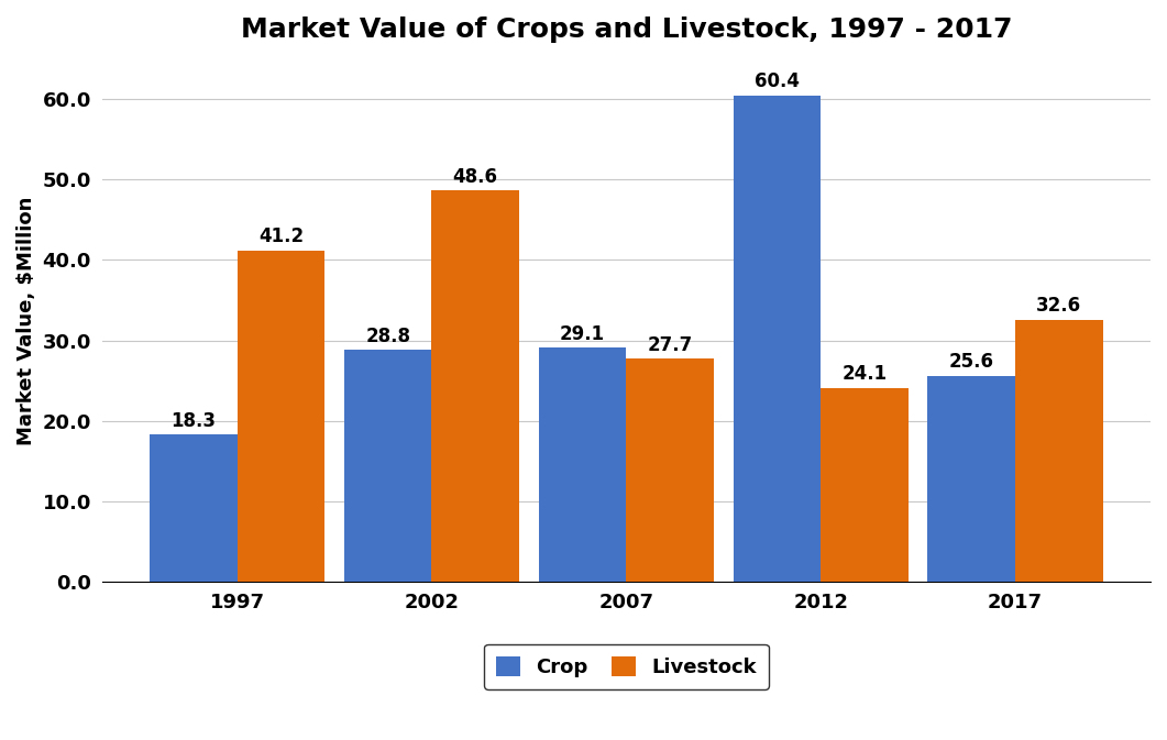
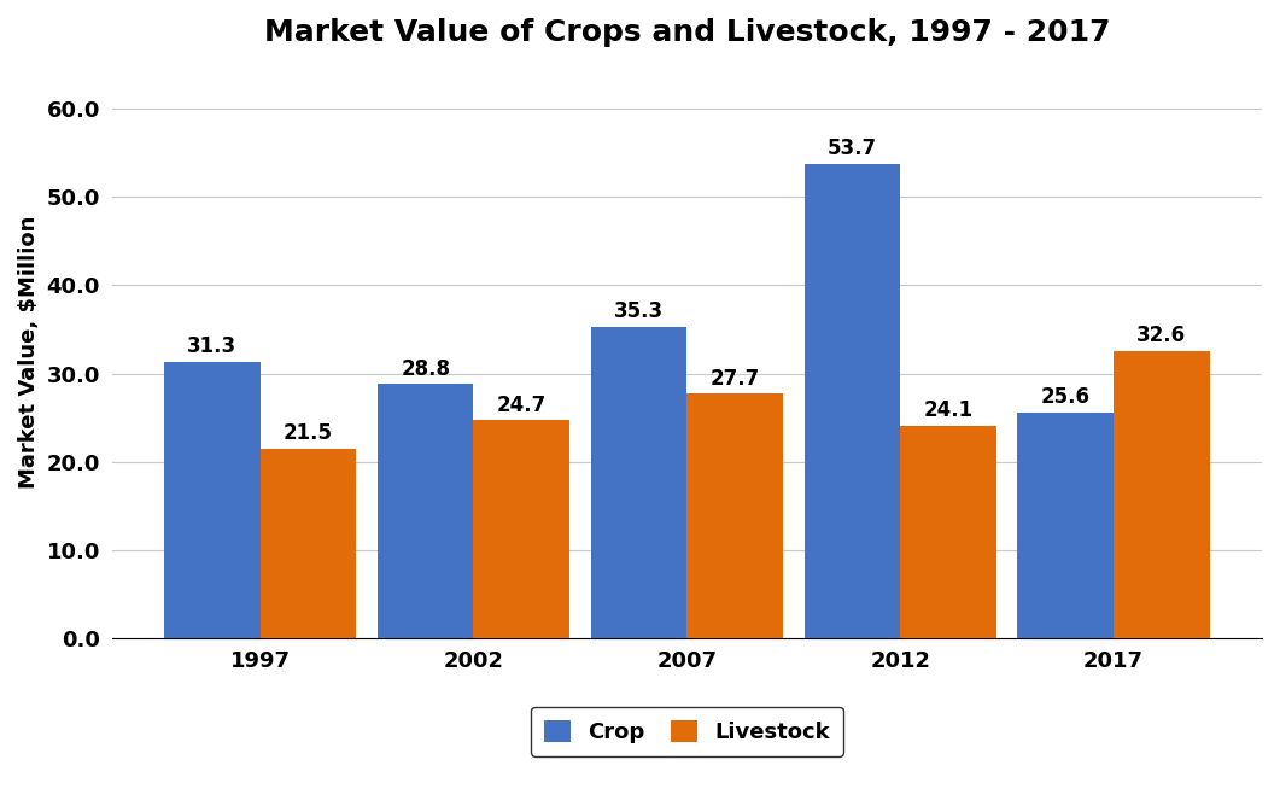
Crop/1997: 18.3 -> 31.3
Livestock/1997: 41.2 -> 21.5
Livestock/2002: 48.6 -> 24.7
Crop/2007: 29.1 -> 35.3
Crop/2012: 60.4 -> 53.7
